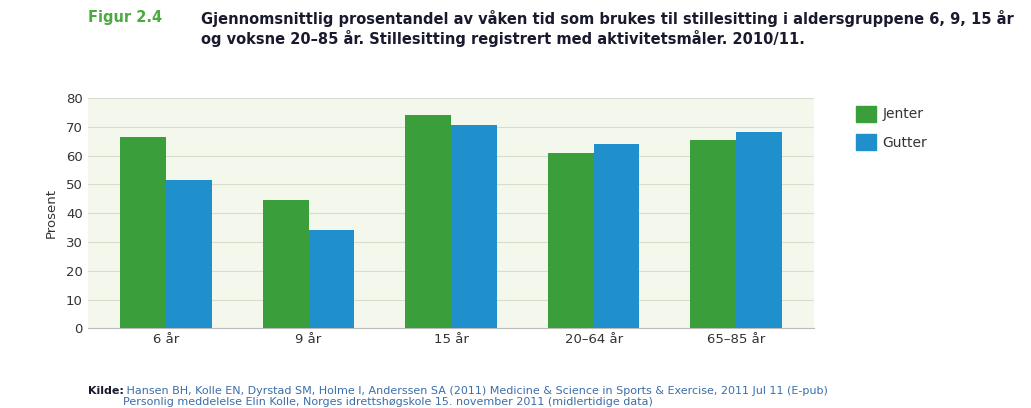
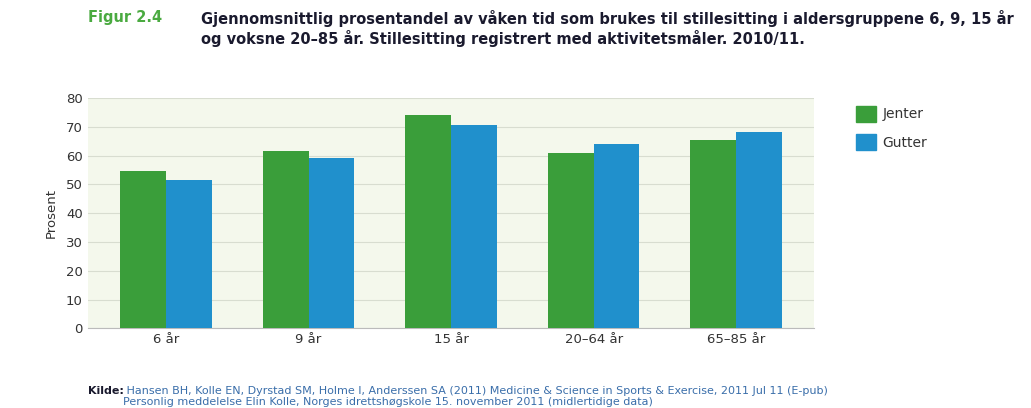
Jenter/6 år: 66.5 -> 54.5
Jenter/9 år: 44.5 -> 61.5
Gutter/9 år: 34.0 -> 59.0
